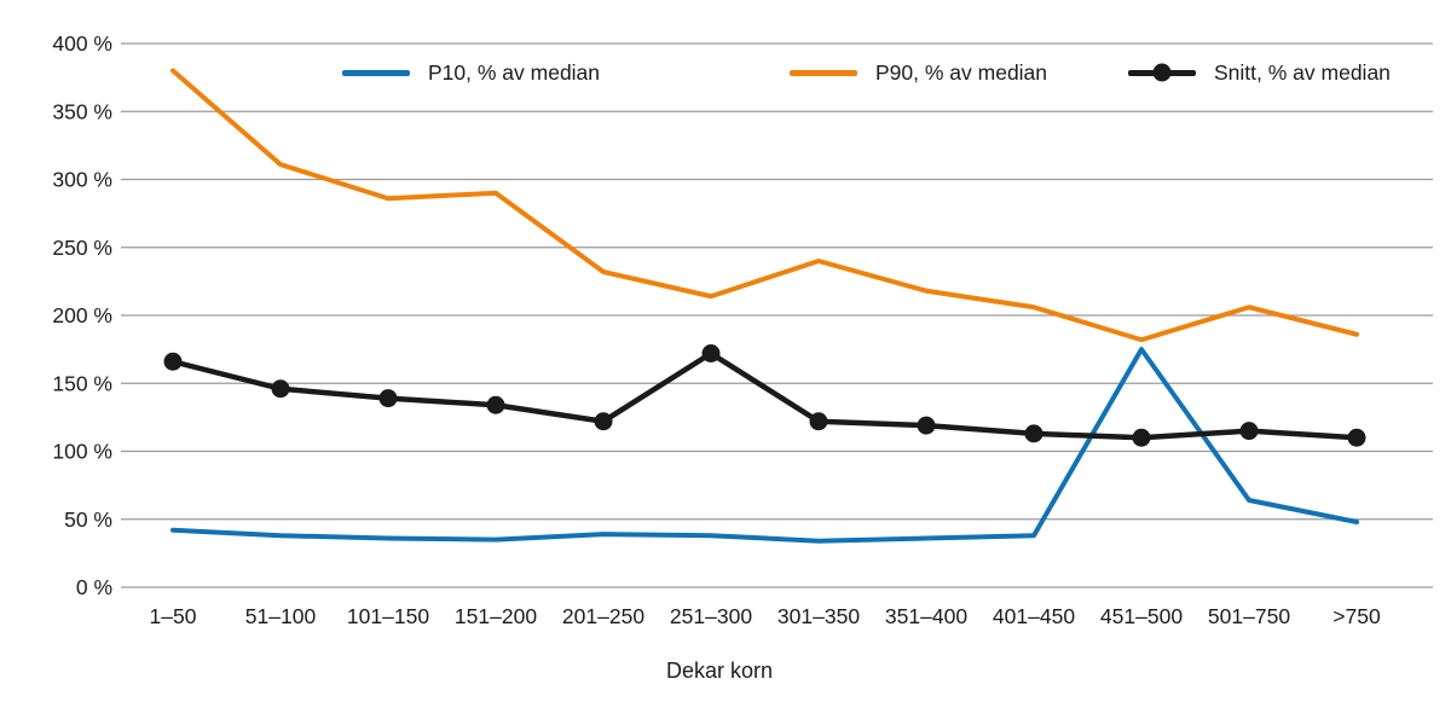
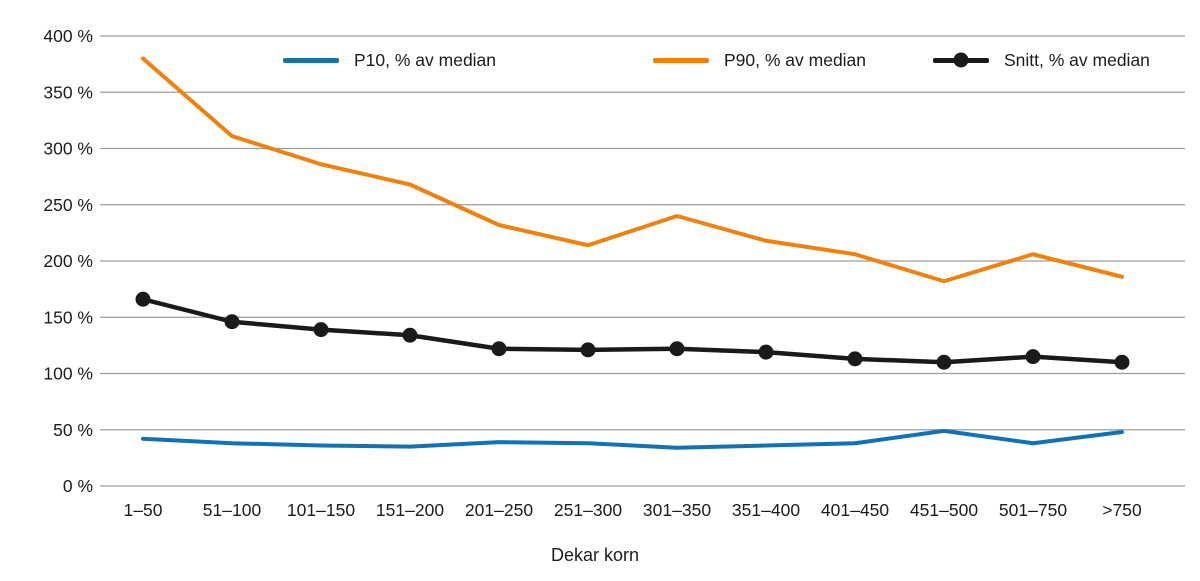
P90, % av median/151–200: 290% -> 268%
Snitt, % av median/251–300: 172% -> 121%
P10, % av median/451–500: 175% -> 49%
P10, % av median/501–750: 64% -> 38%
